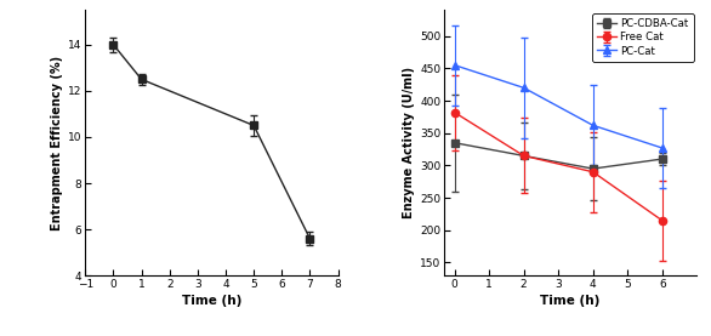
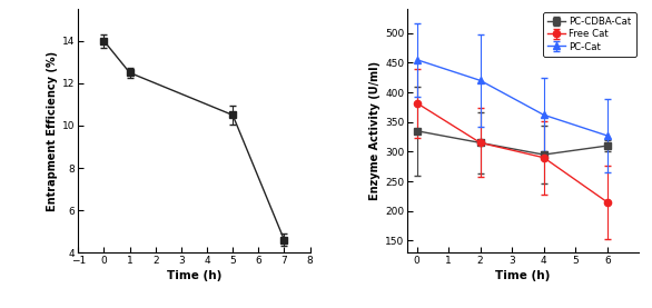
7: 5.6 -> 4.6
